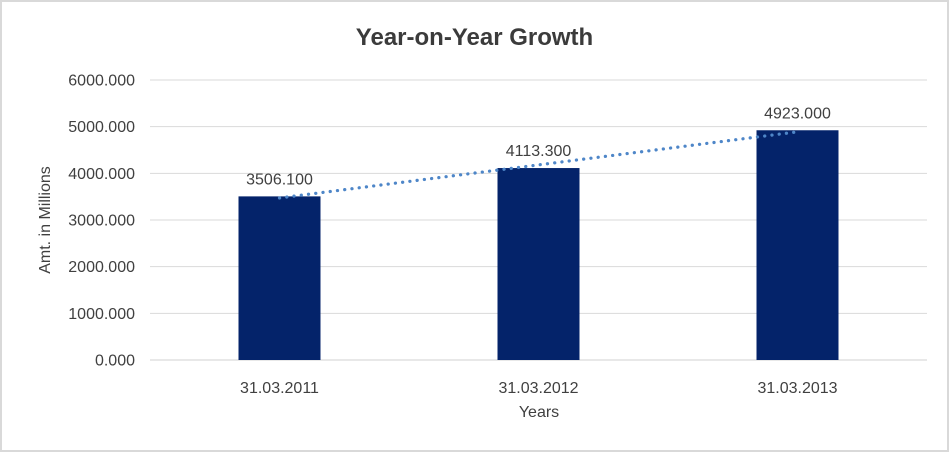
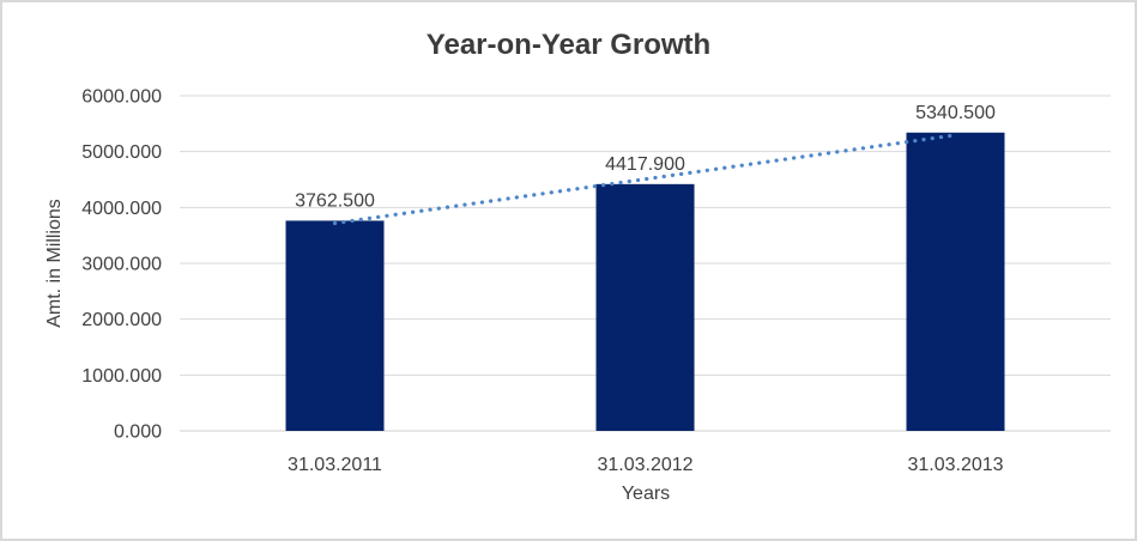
31.03.2011: 3506.100 -> 3762.500
31.03.2012: 4113.300 -> 4417.900
31.03.2013: 4923.000 -> 5340.500
